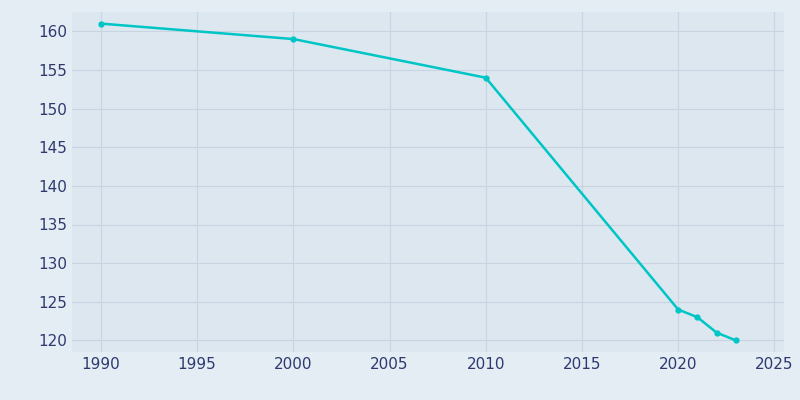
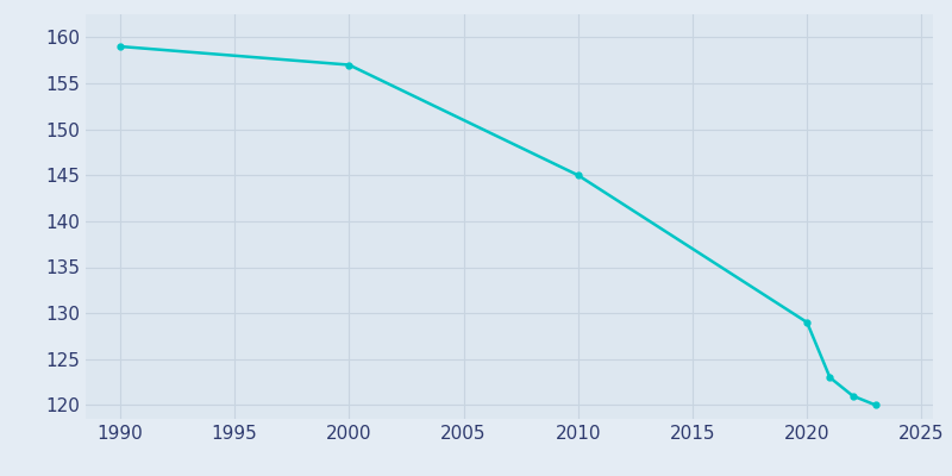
1990: 161 -> 159
2000: 159 -> 157
2010: 154 -> 145
2020: 124 -> 129
